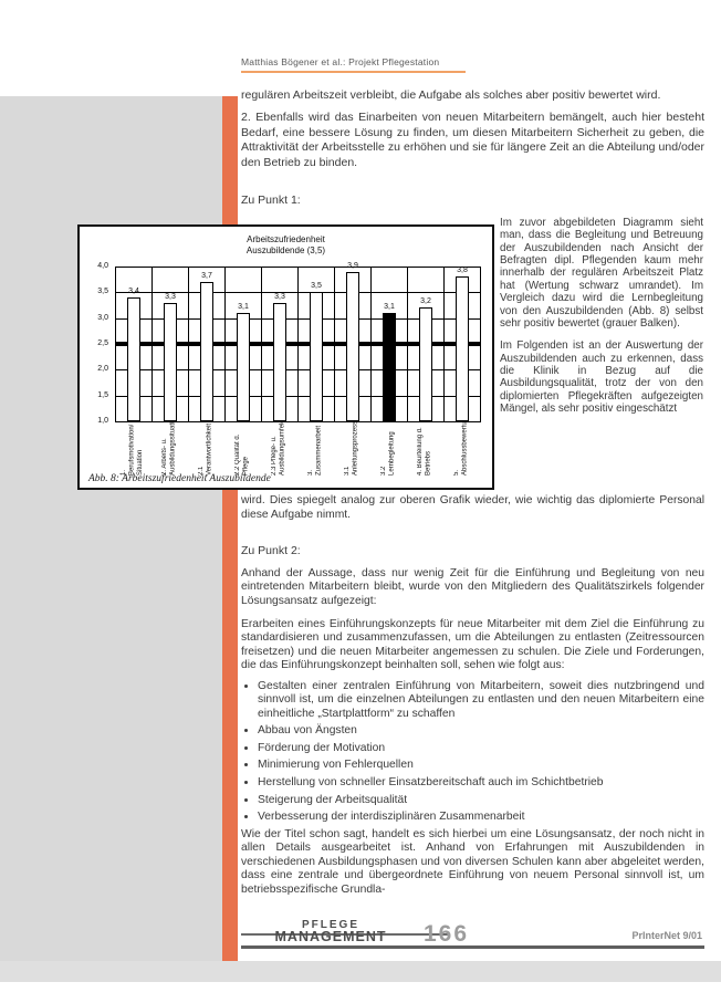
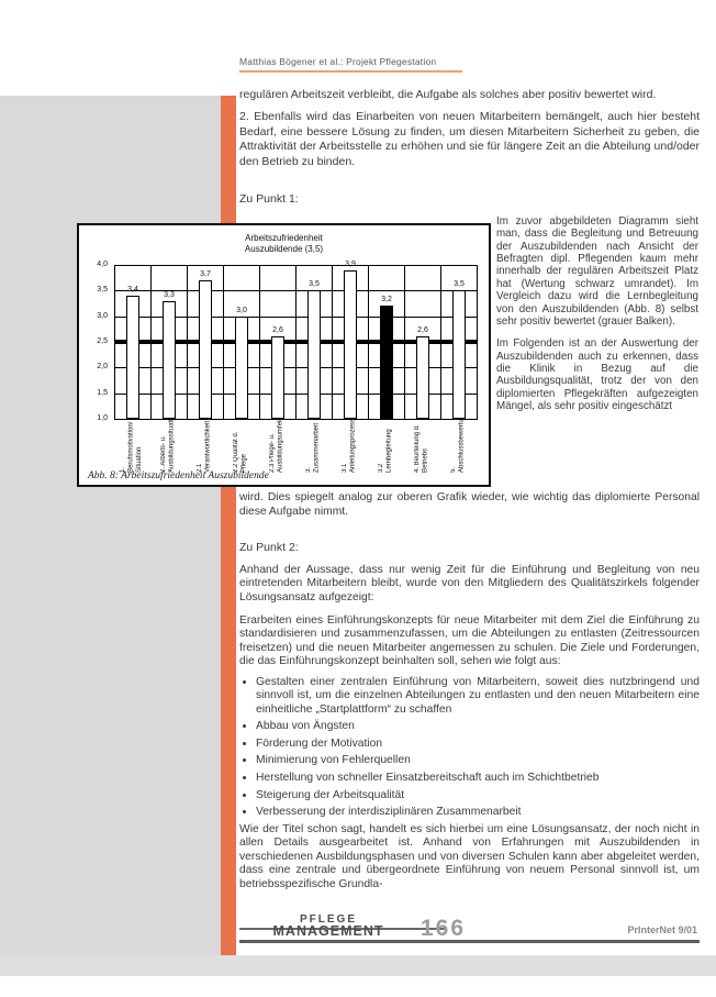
2.2 Qualität d. Pflege: 3,1 -> 3,0
2.3 Pflege- u. Ausbildungsumfeld: 3,3 -> 2,6
3.2 Lernbegleitung: 3,1 -> 3,2
4. Beurteilung d. Betriebs: 3,2 -> 2,6
5. Abschlussbewertung: 3,8 -> 3,5
